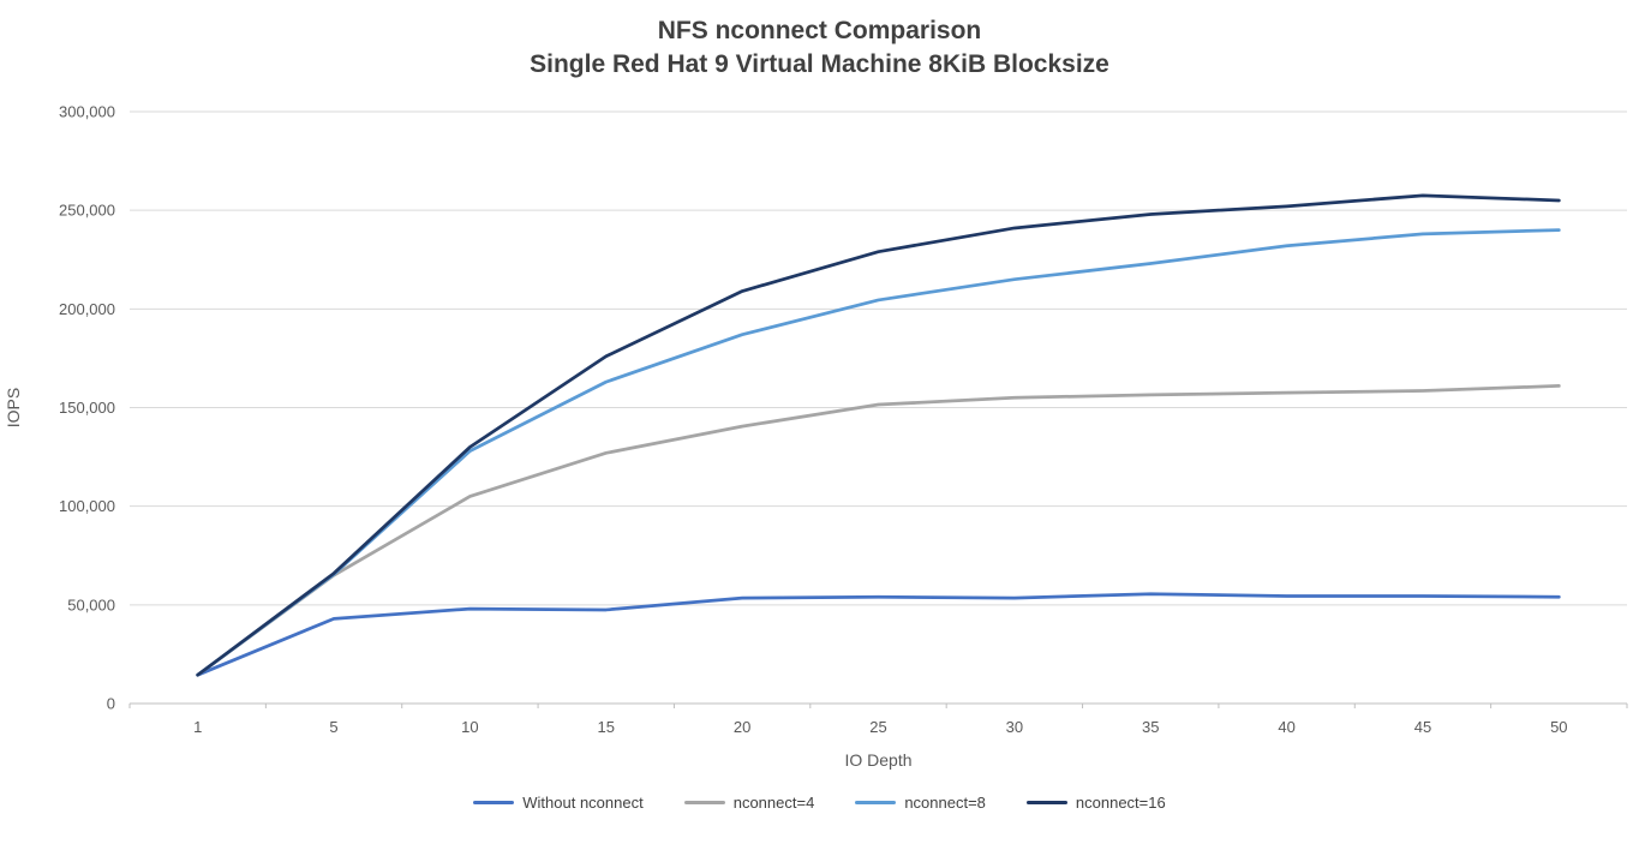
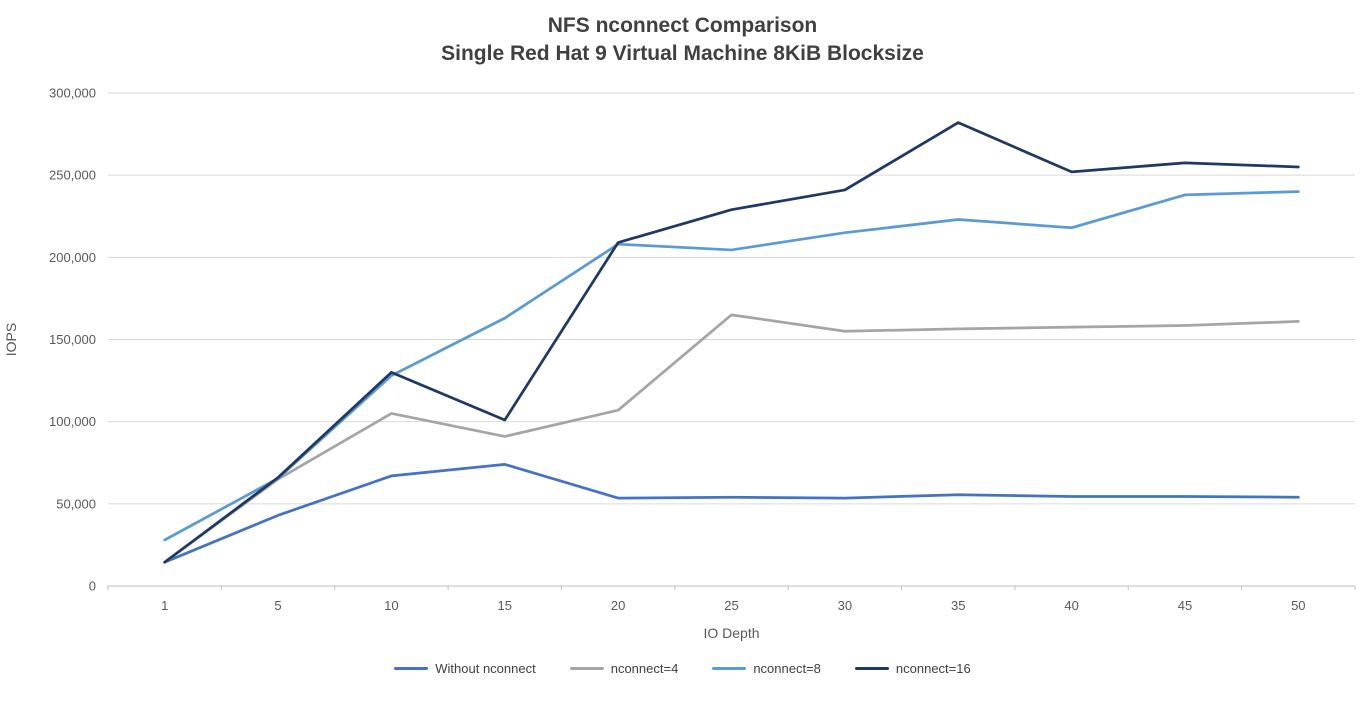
nconnect=8/1: 14000 -> 28000
Without nconnect/10: 48000 -> 67000
Without nconnect/15: 48000 -> 74000
nconnect=4/15: 127000 -> 91000
nconnect=16/15: 176000 -> 101000
nconnect=4/20: 140000 -> 107000
nconnect=8/20: 187000 -> 208000
nconnect=4/25: 152000 -> 165000
nconnect=16/35: 248000 -> 282000
nconnect=8/40: 232000 -> 218000
